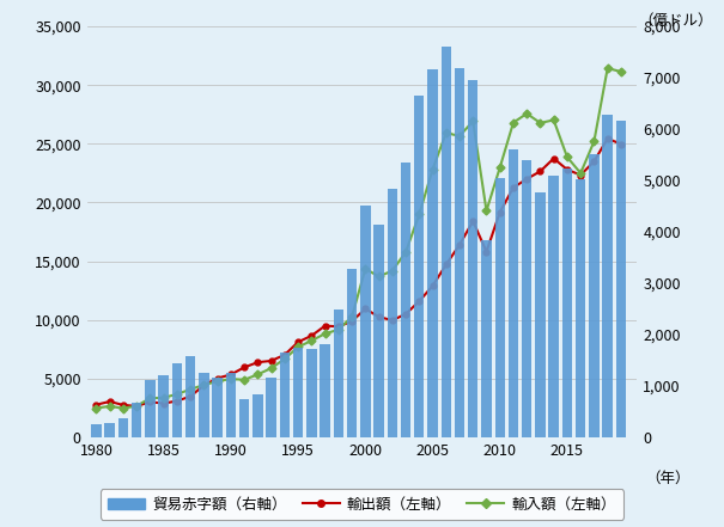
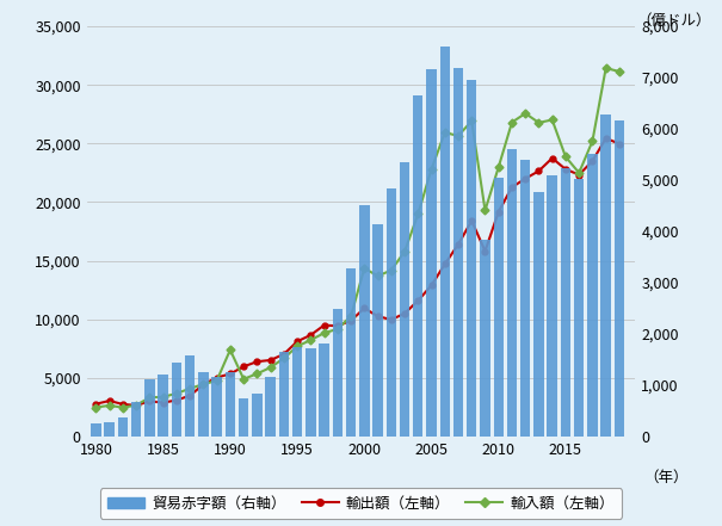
輸入額（左軸）/1990: 5,000 -> 7,400
